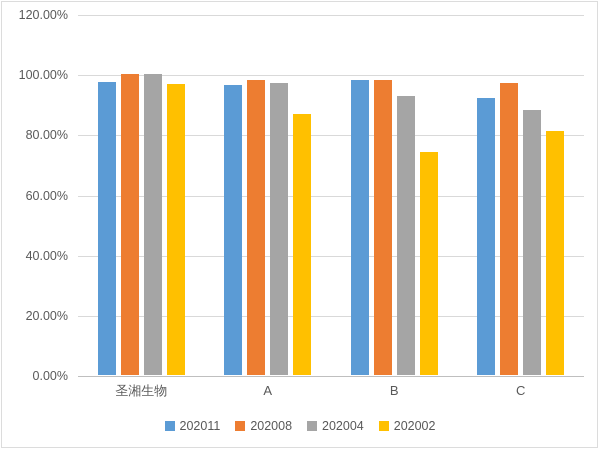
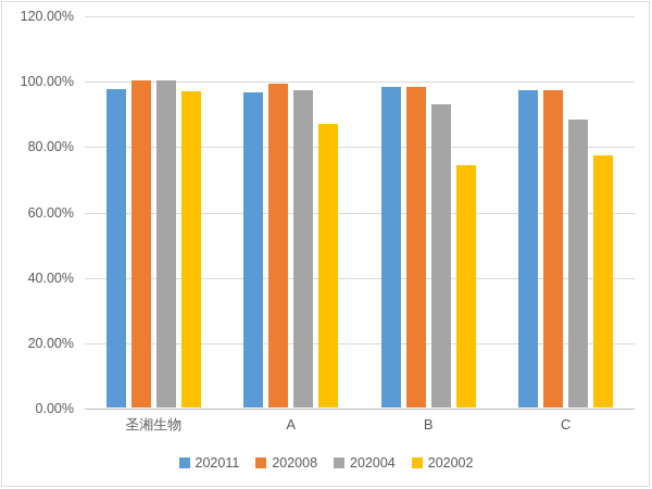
202008/A: 98% -> 99%
202011/C: 92% -> 97%
202002/C: 81% -> 77%
